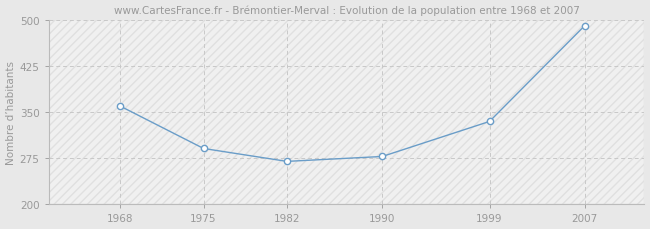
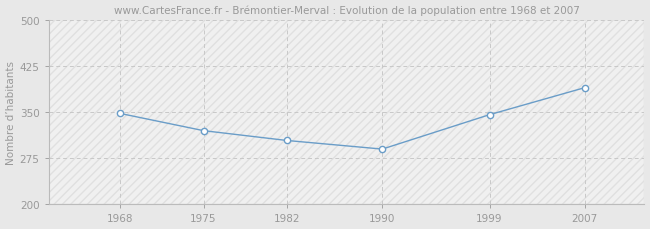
1968: 360 -> 348
1975: 291 -> 320
1982: 270 -> 304
1990: 278 -> 290
1999: 335 -> 346
2007: 491 -> 390
